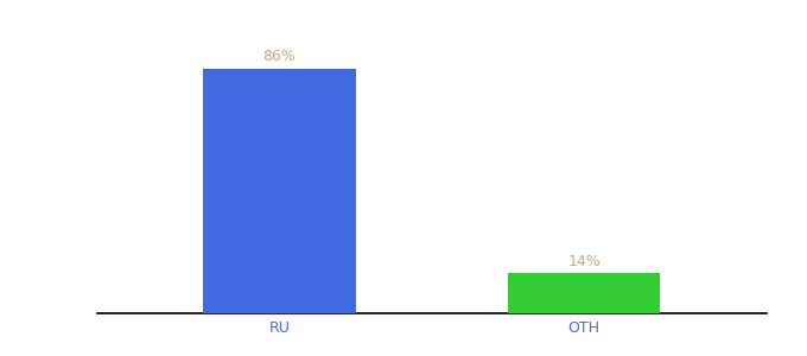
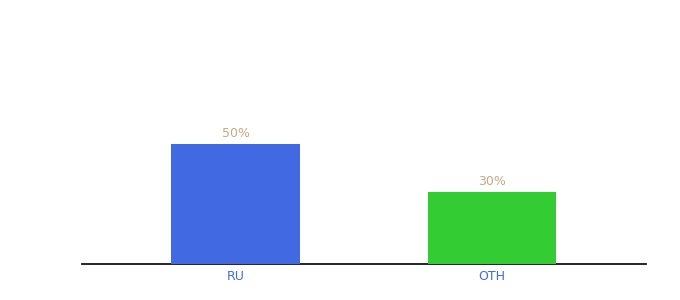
RU: 86% -> 50%
OTH: 14% -> 30%
